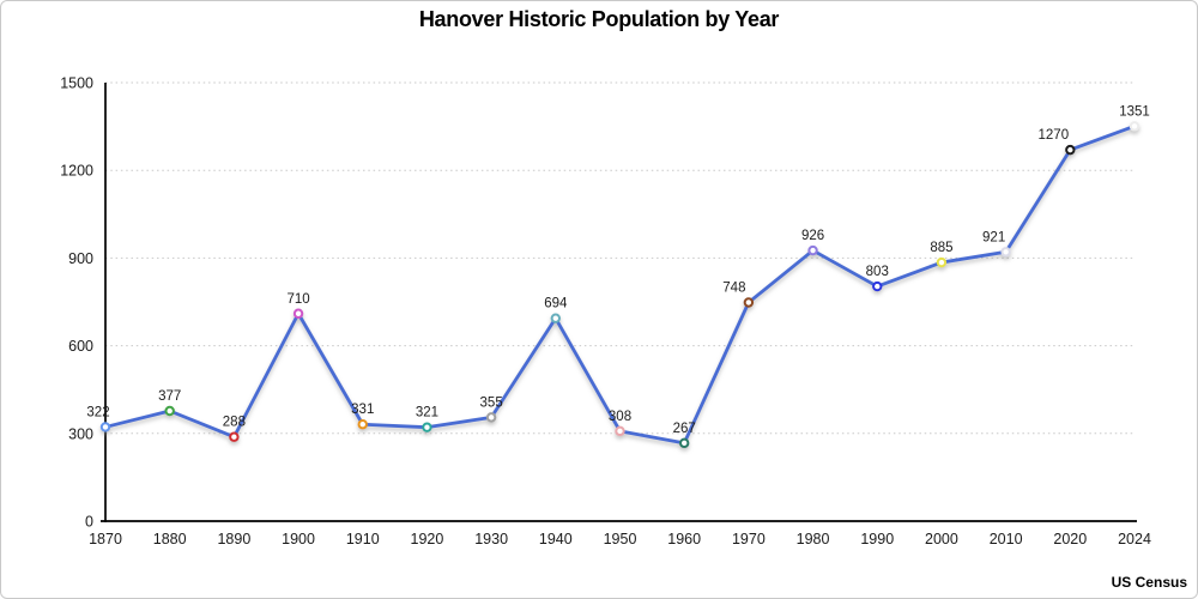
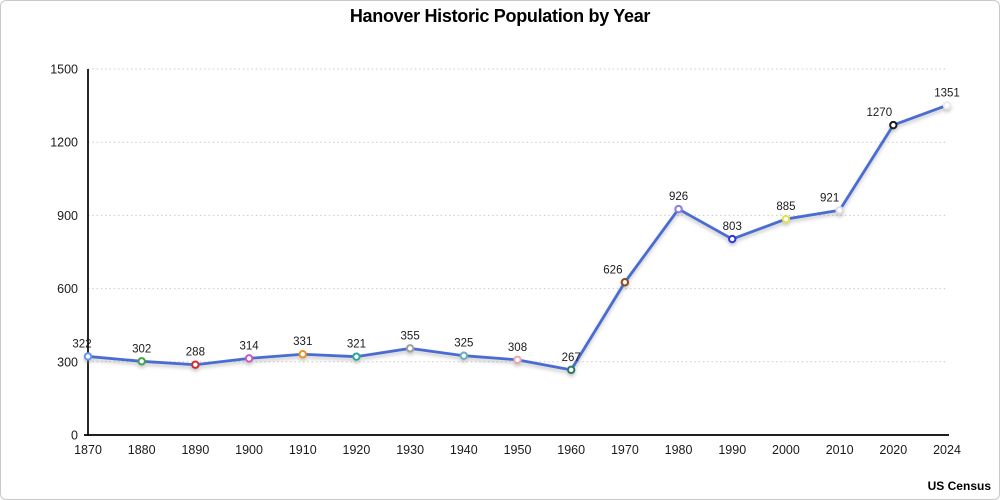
1880: 377 -> 302
1900: 710 -> 314
1940: 694 -> 325
1970: 748 -> 626
